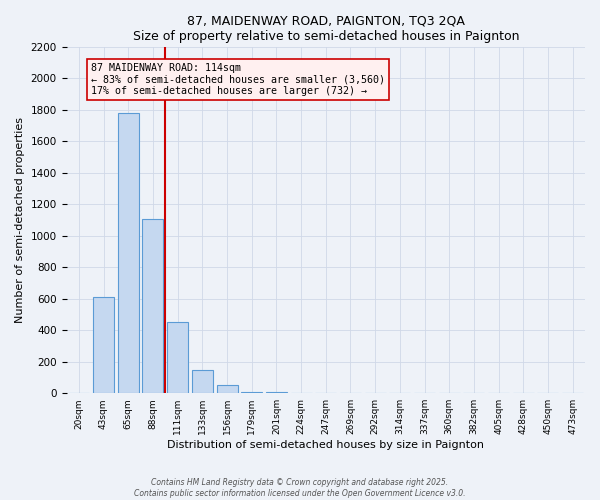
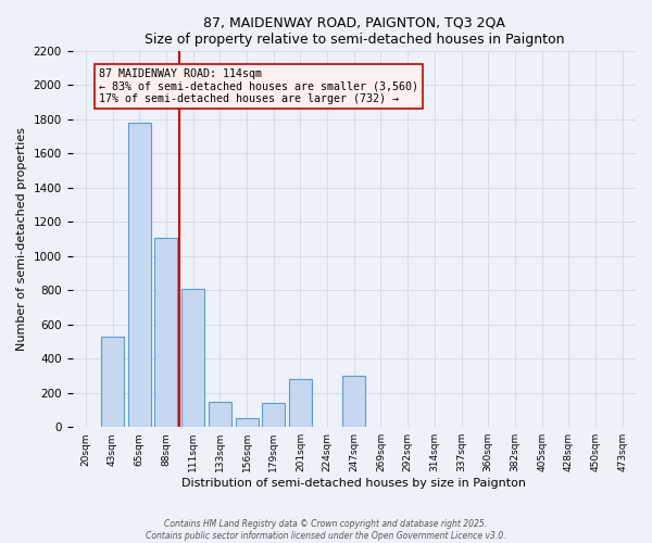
43sqm: 610 -> 530
111sqm: 450 -> 810
179sqm: 10 -> 140
201sqm: 0 -> 280
247sqm: 0 -> 300
